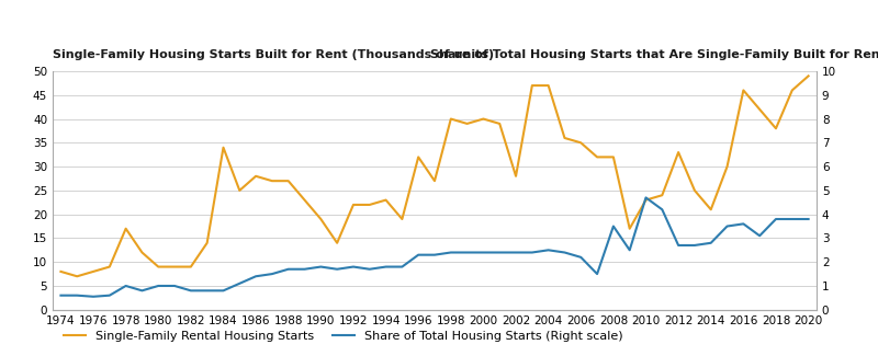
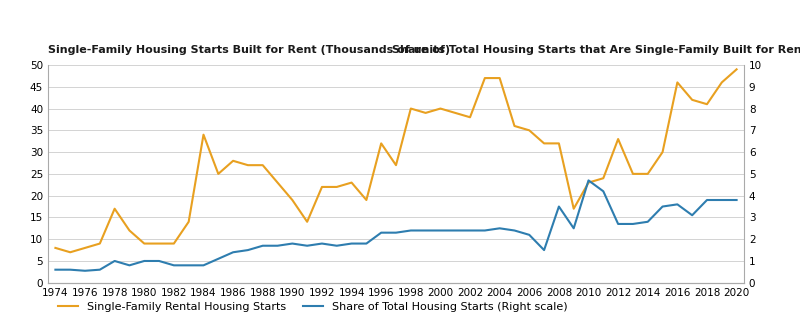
Single-Family Rental Housing Starts/2002: 28 -> 38
Single-Family Rental Housing Starts/2014: 21 -> 25
Single-Family Rental Housing Starts/2018: 38 -> 41
